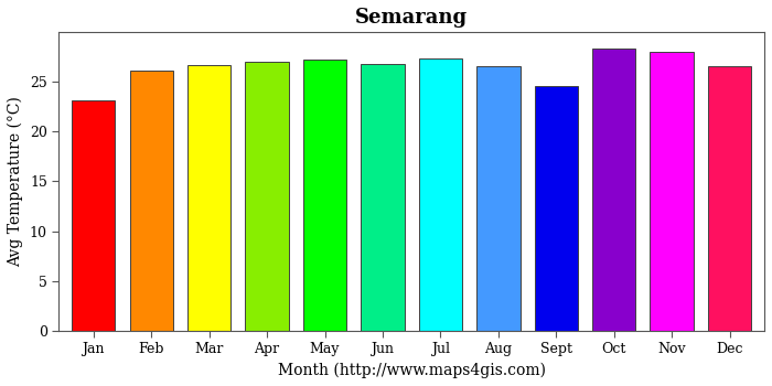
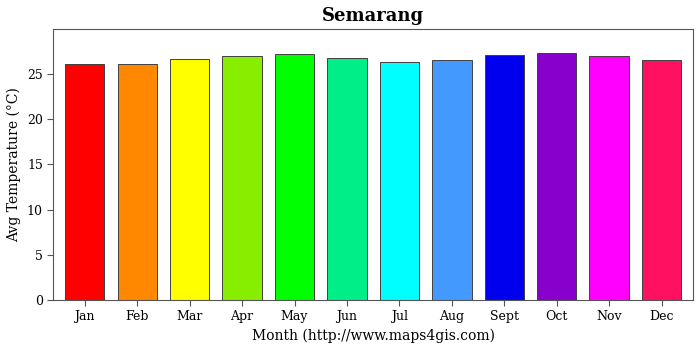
Jan: 23.2 -> 26.2
Jul: 27.4 -> 26.4
Sept: 24.6 -> 27.1
Oct: 28.4 -> 27.4
Nov: 28.0 -> 27.0
